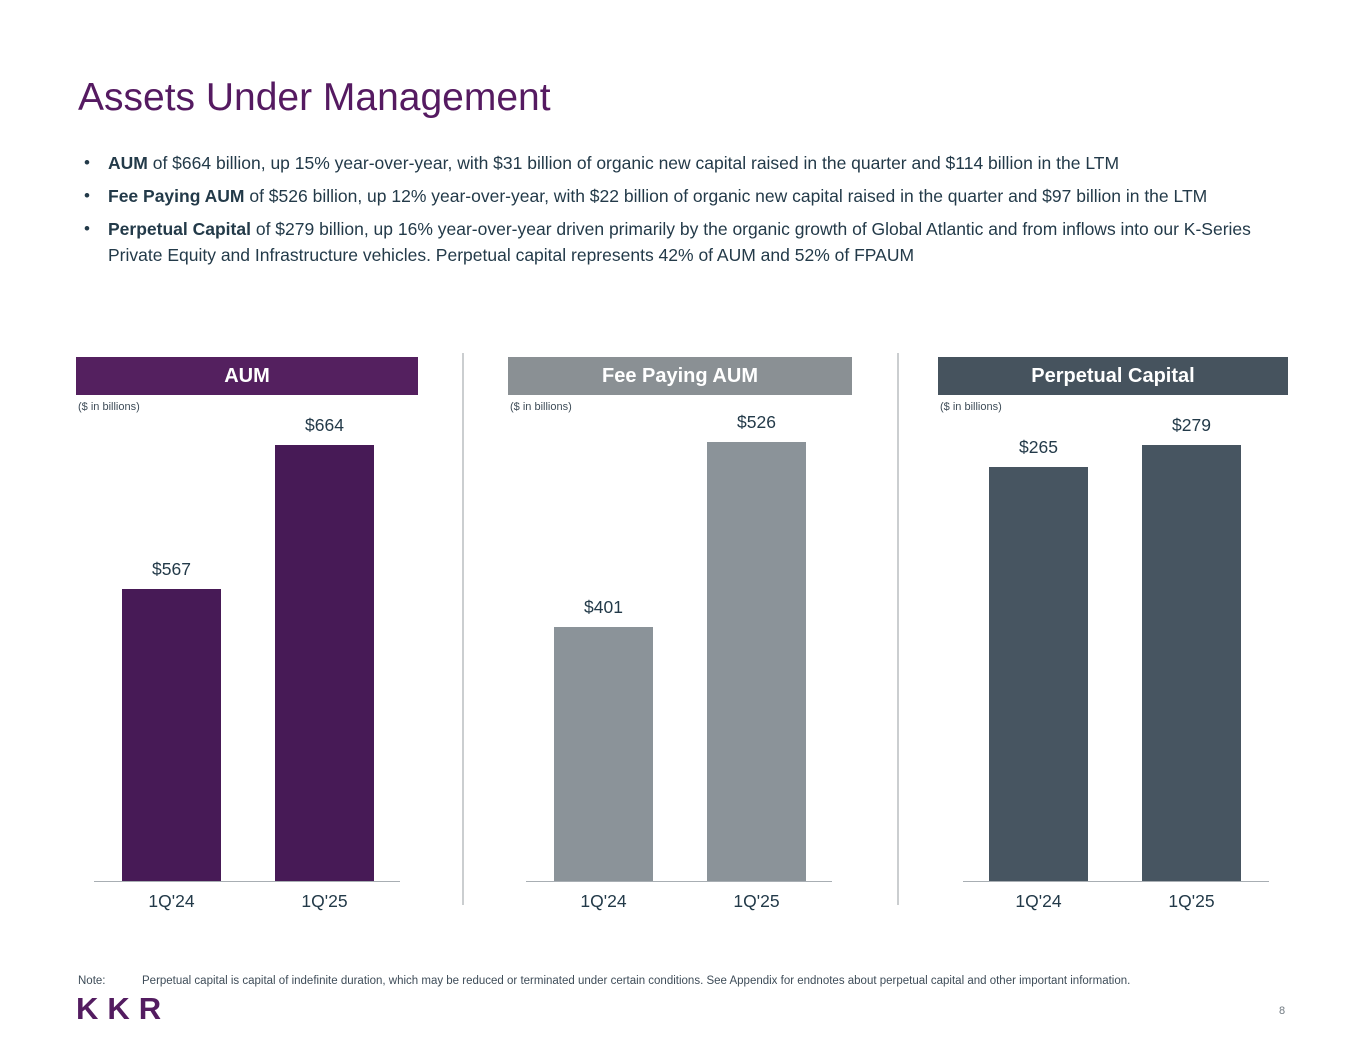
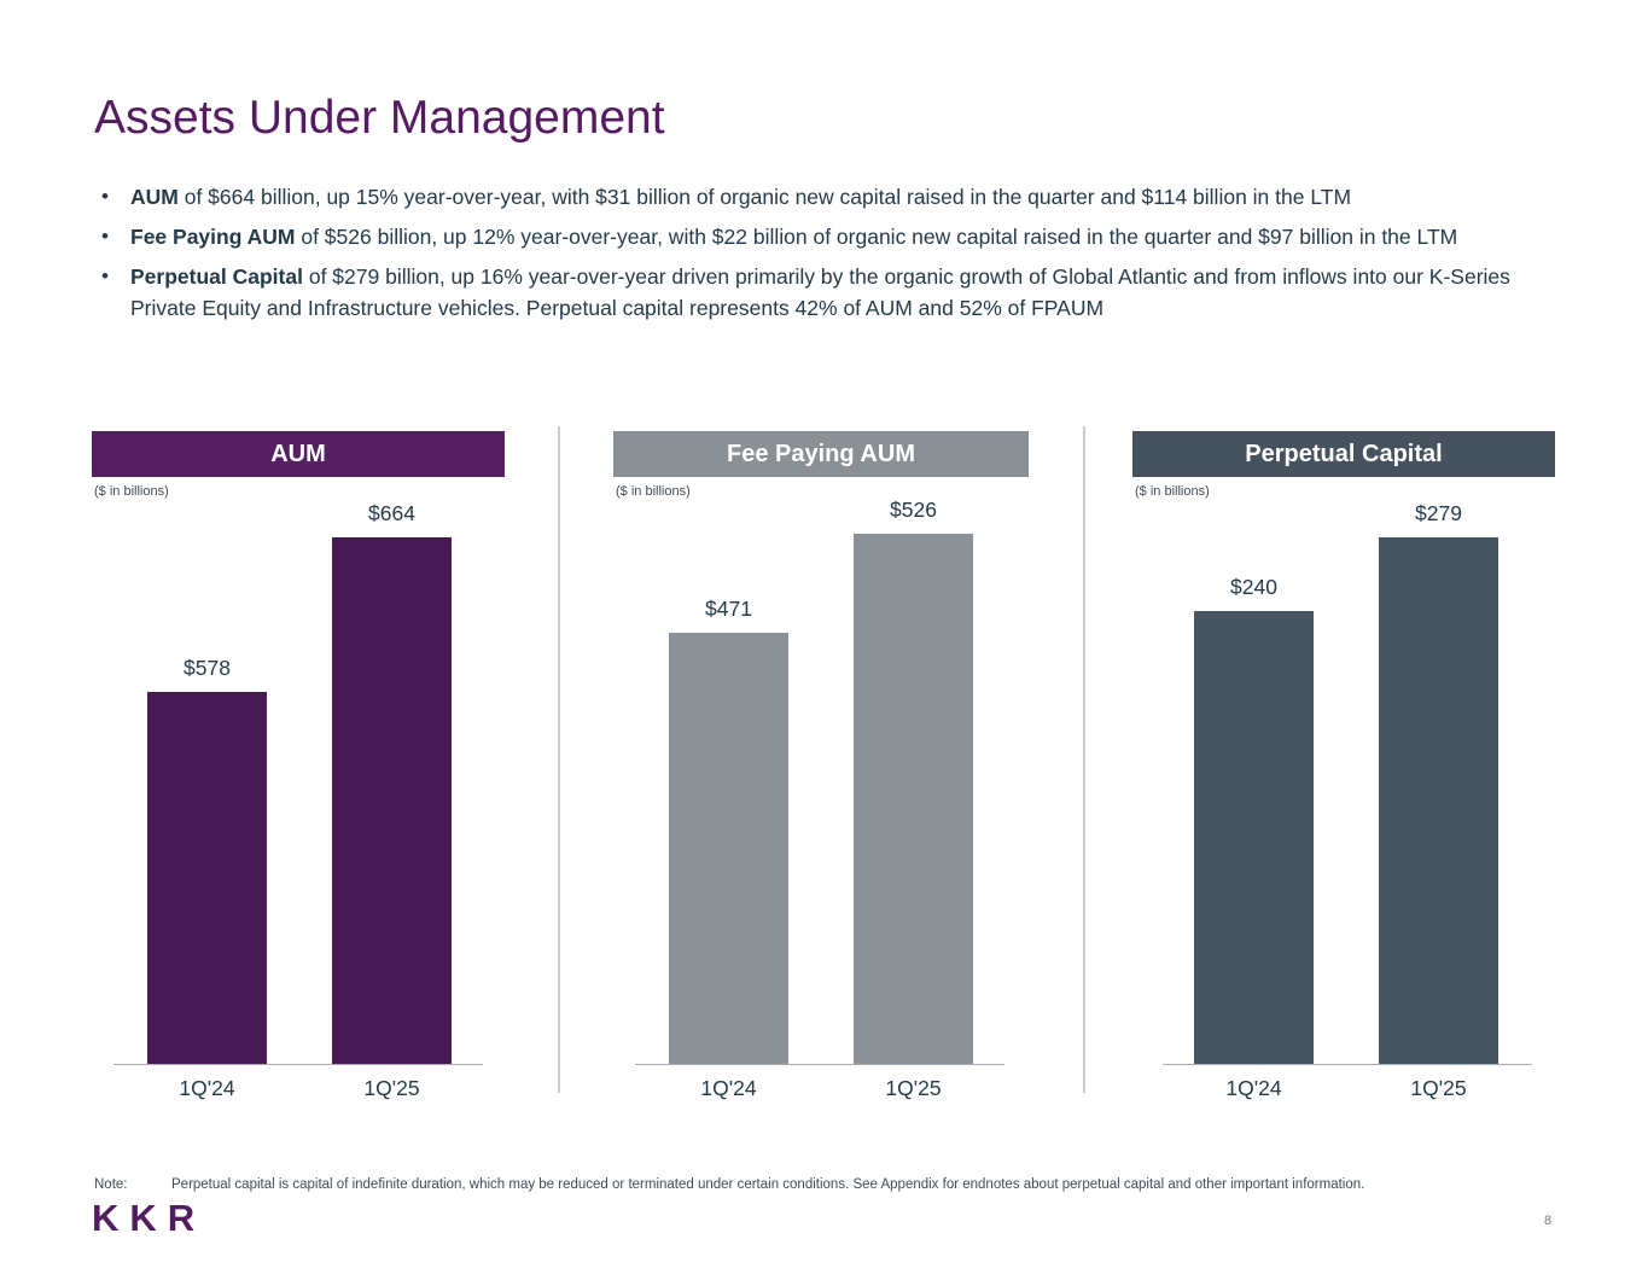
AUM/1Q'24: $567 -> $578
Fee Paying AUM/1Q'24: $401 -> $471
Perpetual Capital/1Q'24: $265 -> $240
